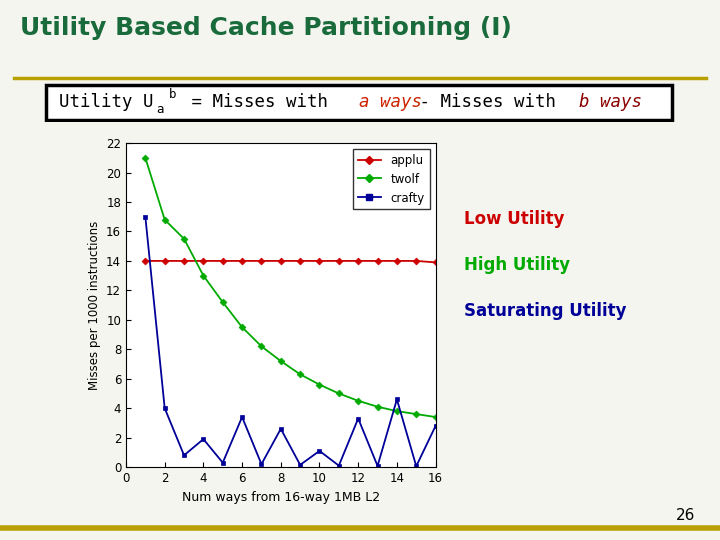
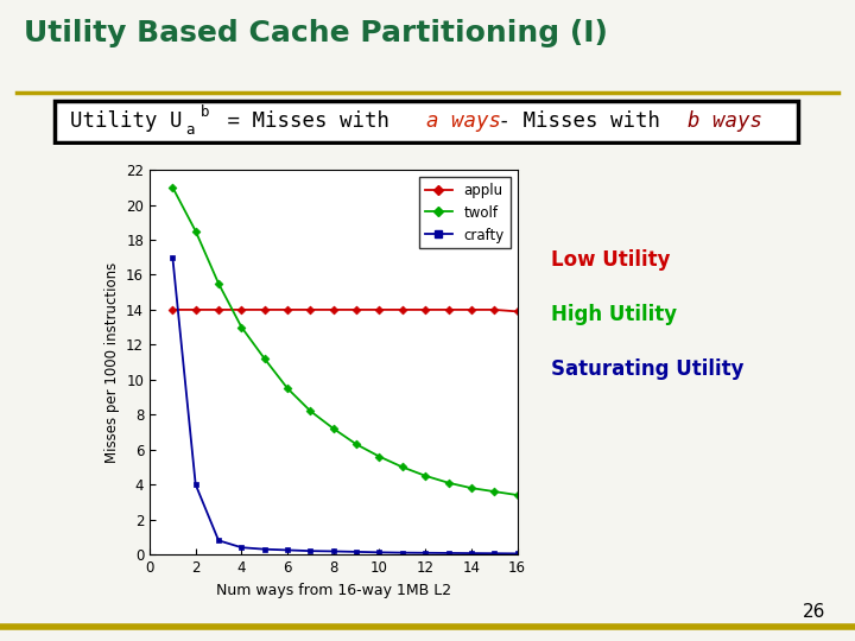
twolf/2: 16.8 -> 18.5
crafty/4: 1.9 -> 0.4
crafty/6: 3.4 -> 0.2
crafty/8: 2.6 -> 0.2
crafty/10: 1.1 -> 0.1
crafty/12: 3.3 -> 0.1
crafty/14: 4.6 -> 0.1
crafty/16: 2.8 -> 0.1
